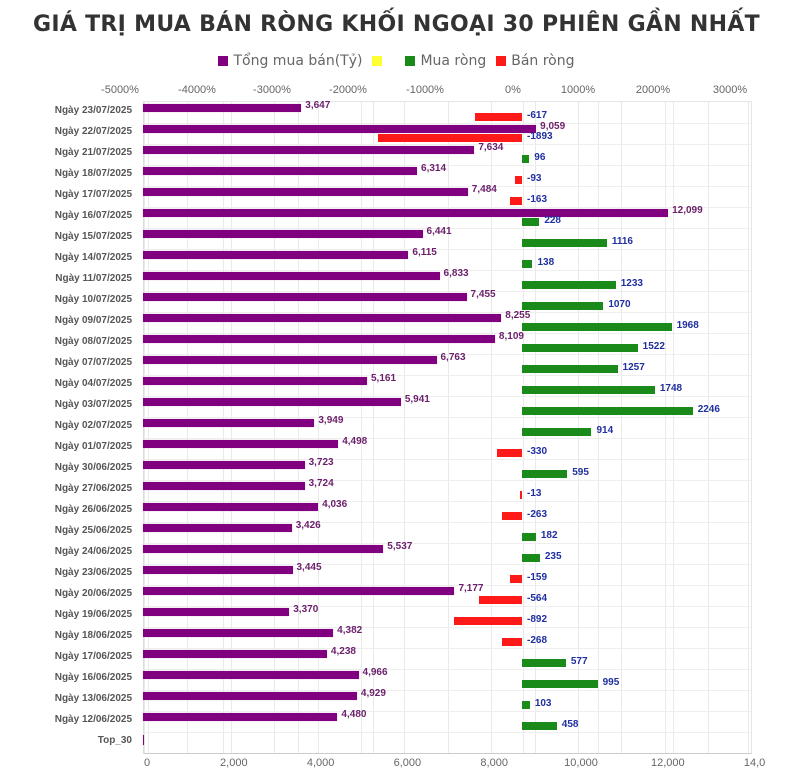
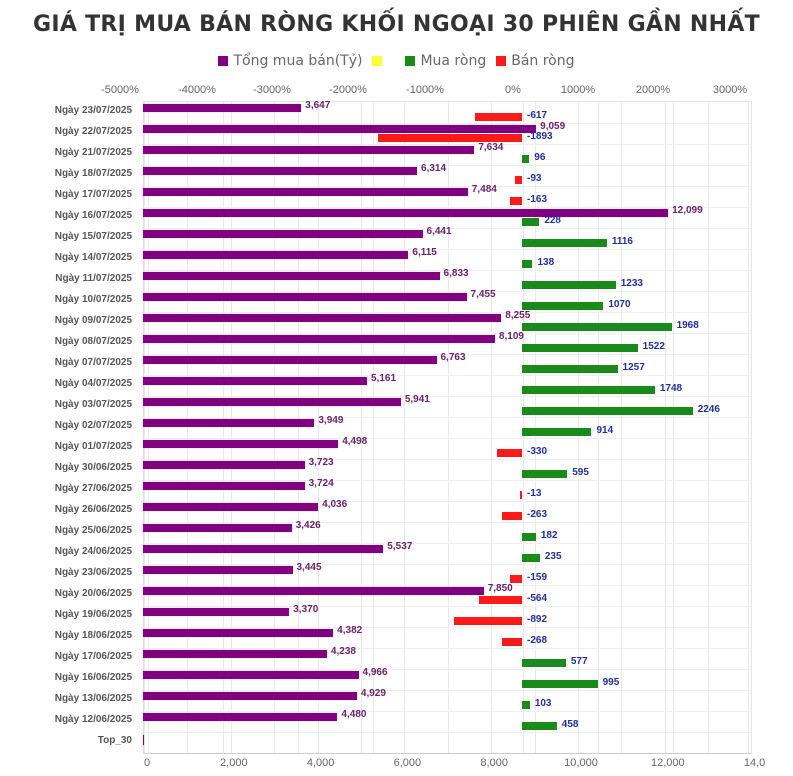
Tổng mua bán(Tỷ)/Ngày 20/06/2025: 7,177 -> 7,850
